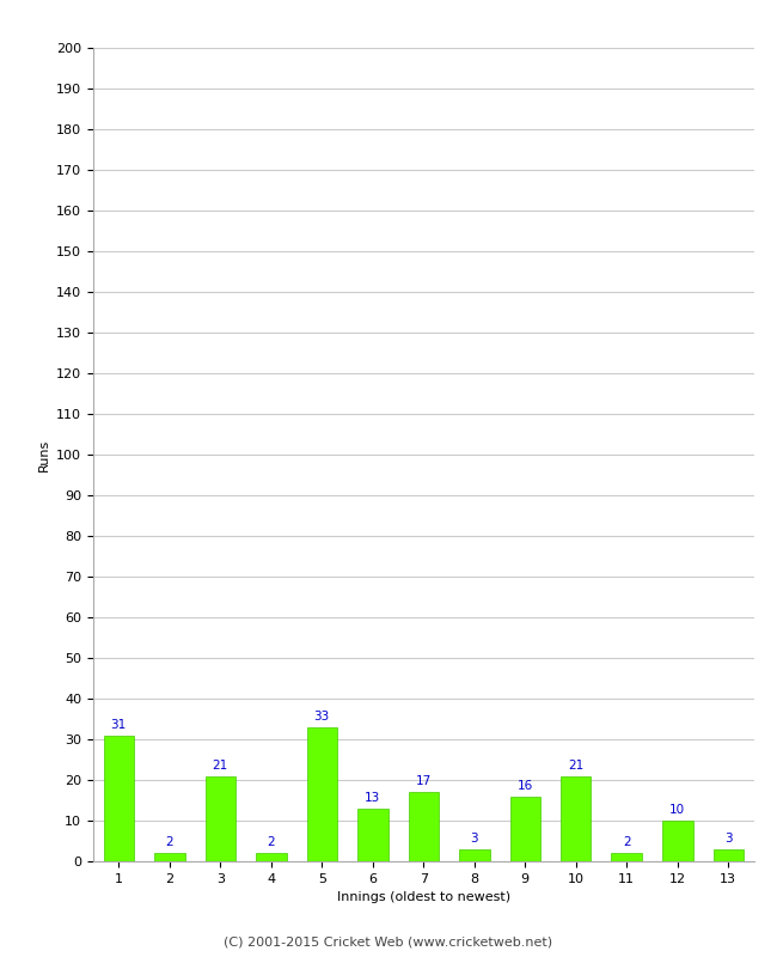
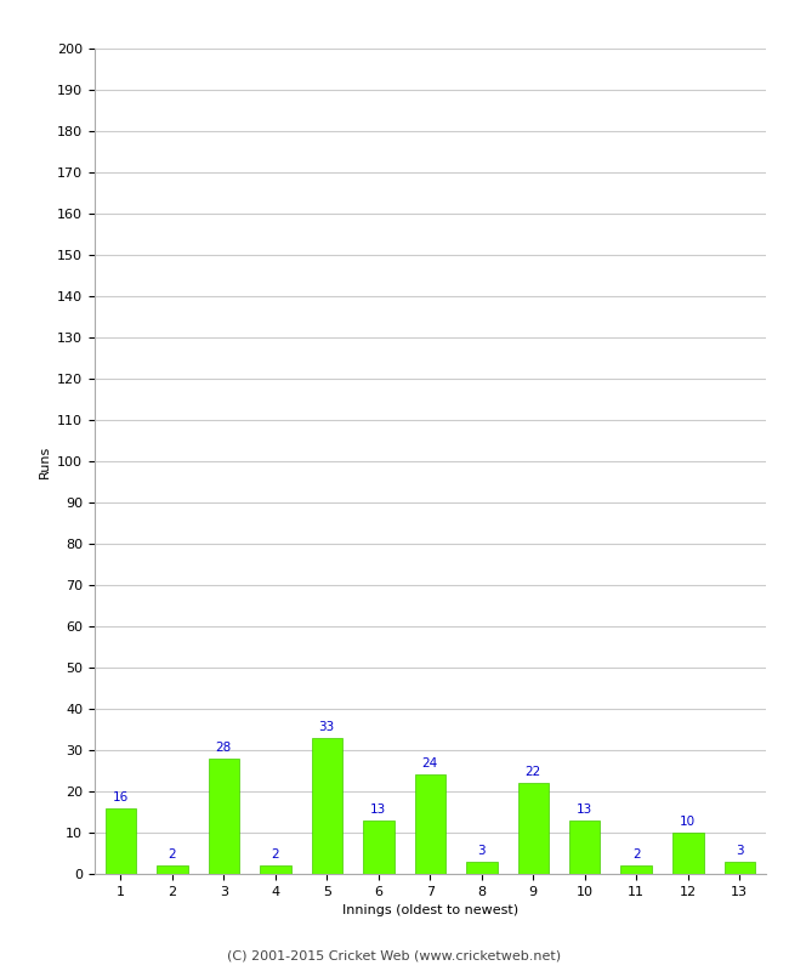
1: 31 -> 16
3: 21 -> 28
7: 17 -> 24
9: 16 -> 22
10: 21 -> 13
